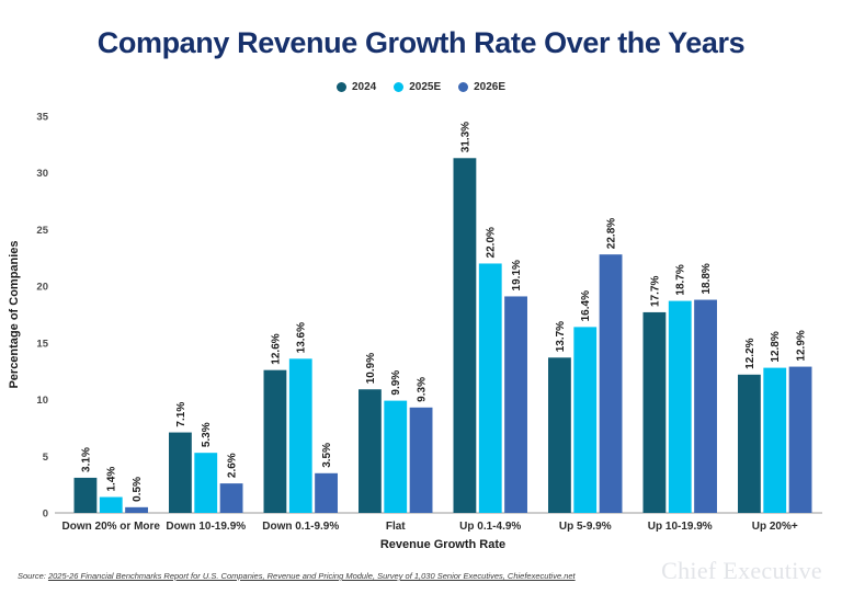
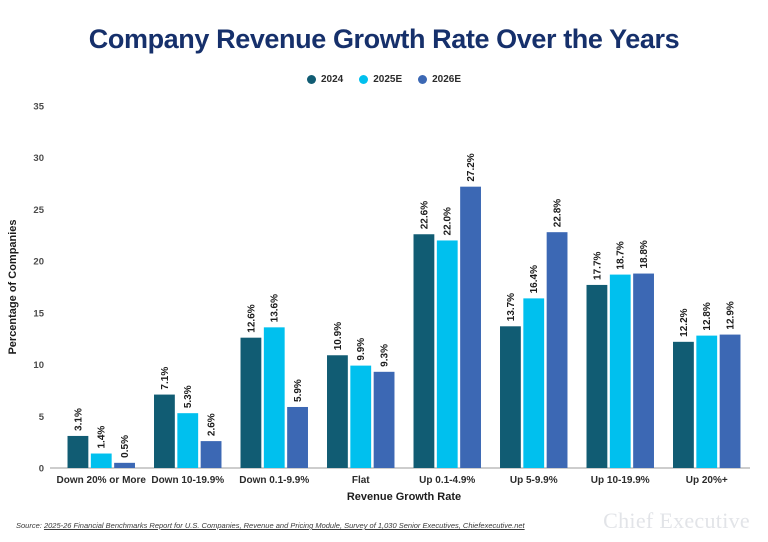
2026E/Down 0.1-9.9%: 3.5% -> 5.9%
2024/Up 0.1-4.9%: 31.3% -> 22.6%
2026E/Up 0.1-4.9%: 19.1% -> 27.2%
